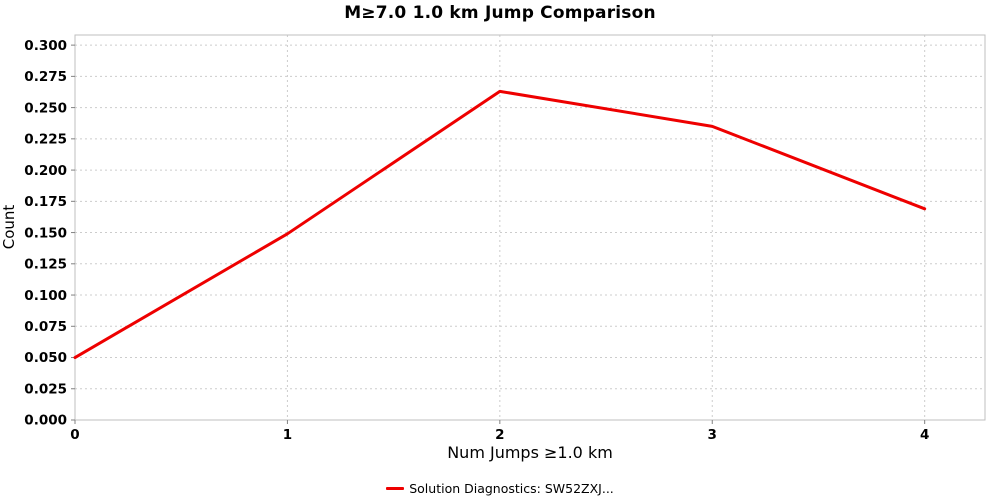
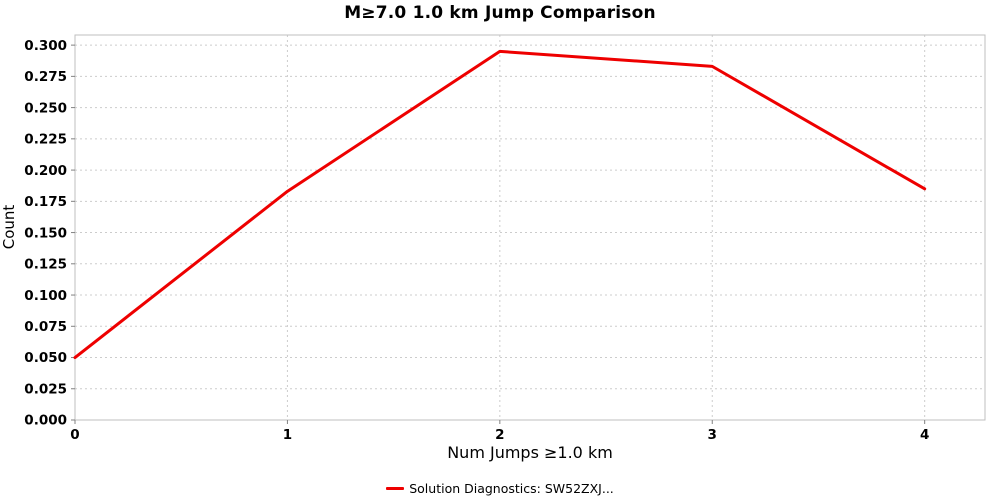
1: 0.149 -> 0.183
2: 0.263 -> 0.295
3: 0.235 -> 0.283
4: 0.169 -> 0.185
